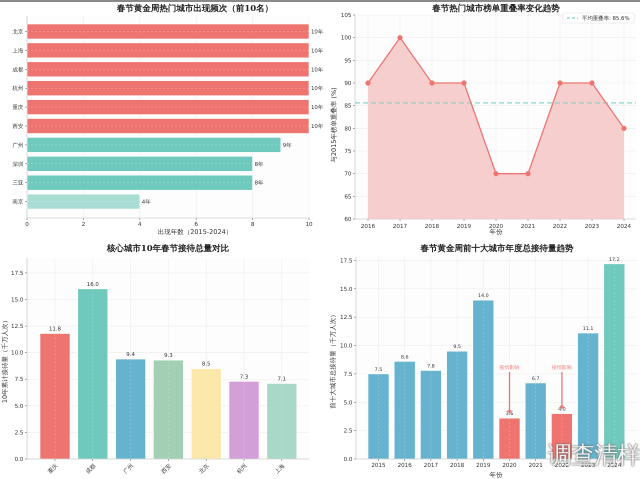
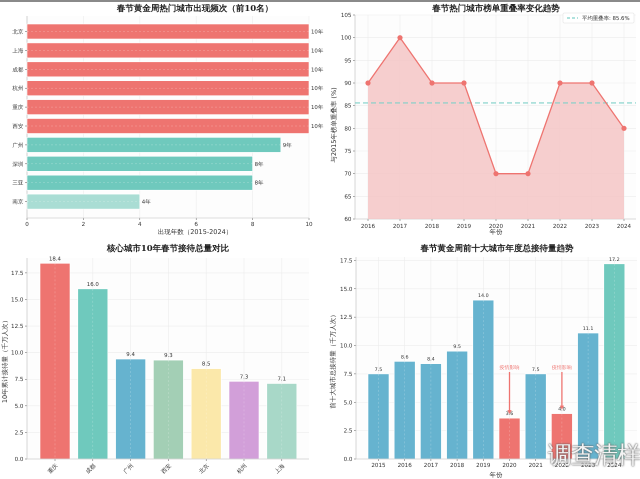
核心城市10年春节接待总量对比/重庆: 11.8 -> 18.4
春节黄金周前十大城市年度总接待量趋势/2017: 7.8 -> 8.4
春节黄金周前十大城市年度总接待量趋势/2021: 6.7 -> 7.5
